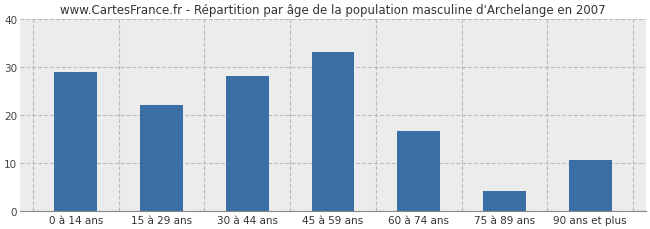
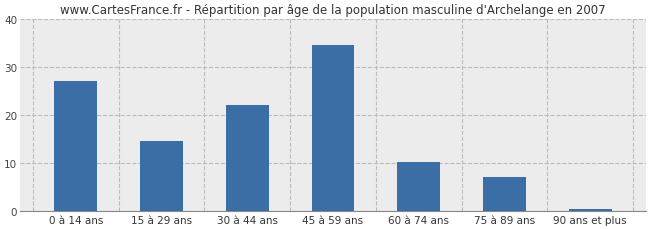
0 à 14 ans: 29.0 -> 27.0
15 à 29 ans: 22.0 -> 14.5
30 à 44 ans: 28.0 -> 22.0
45 à 59 ans: 33.0 -> 34.5
60 à 74 ans: 16.5 -> 10.2
75 à 89 ans: 4.0 -> 7.0
90 ans et plus: 10.5 -> 0.4
